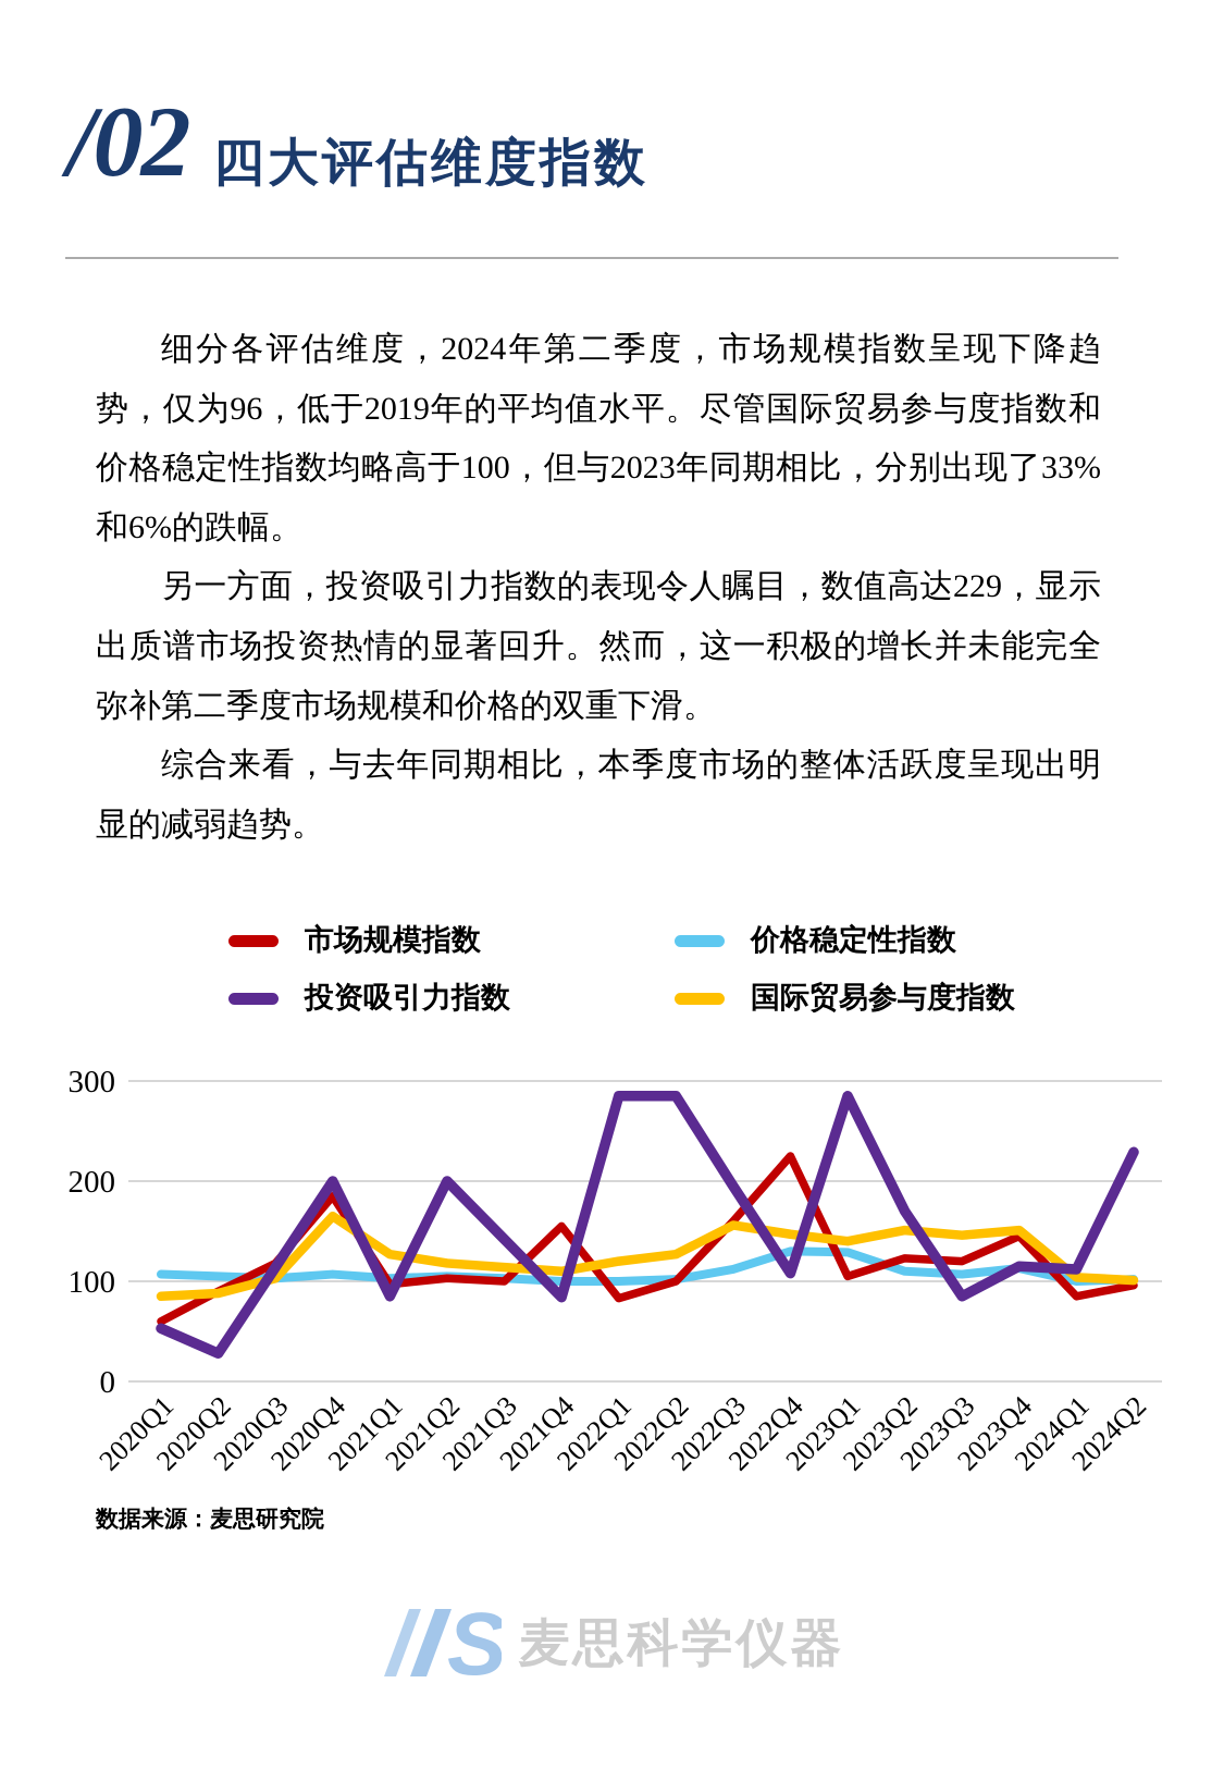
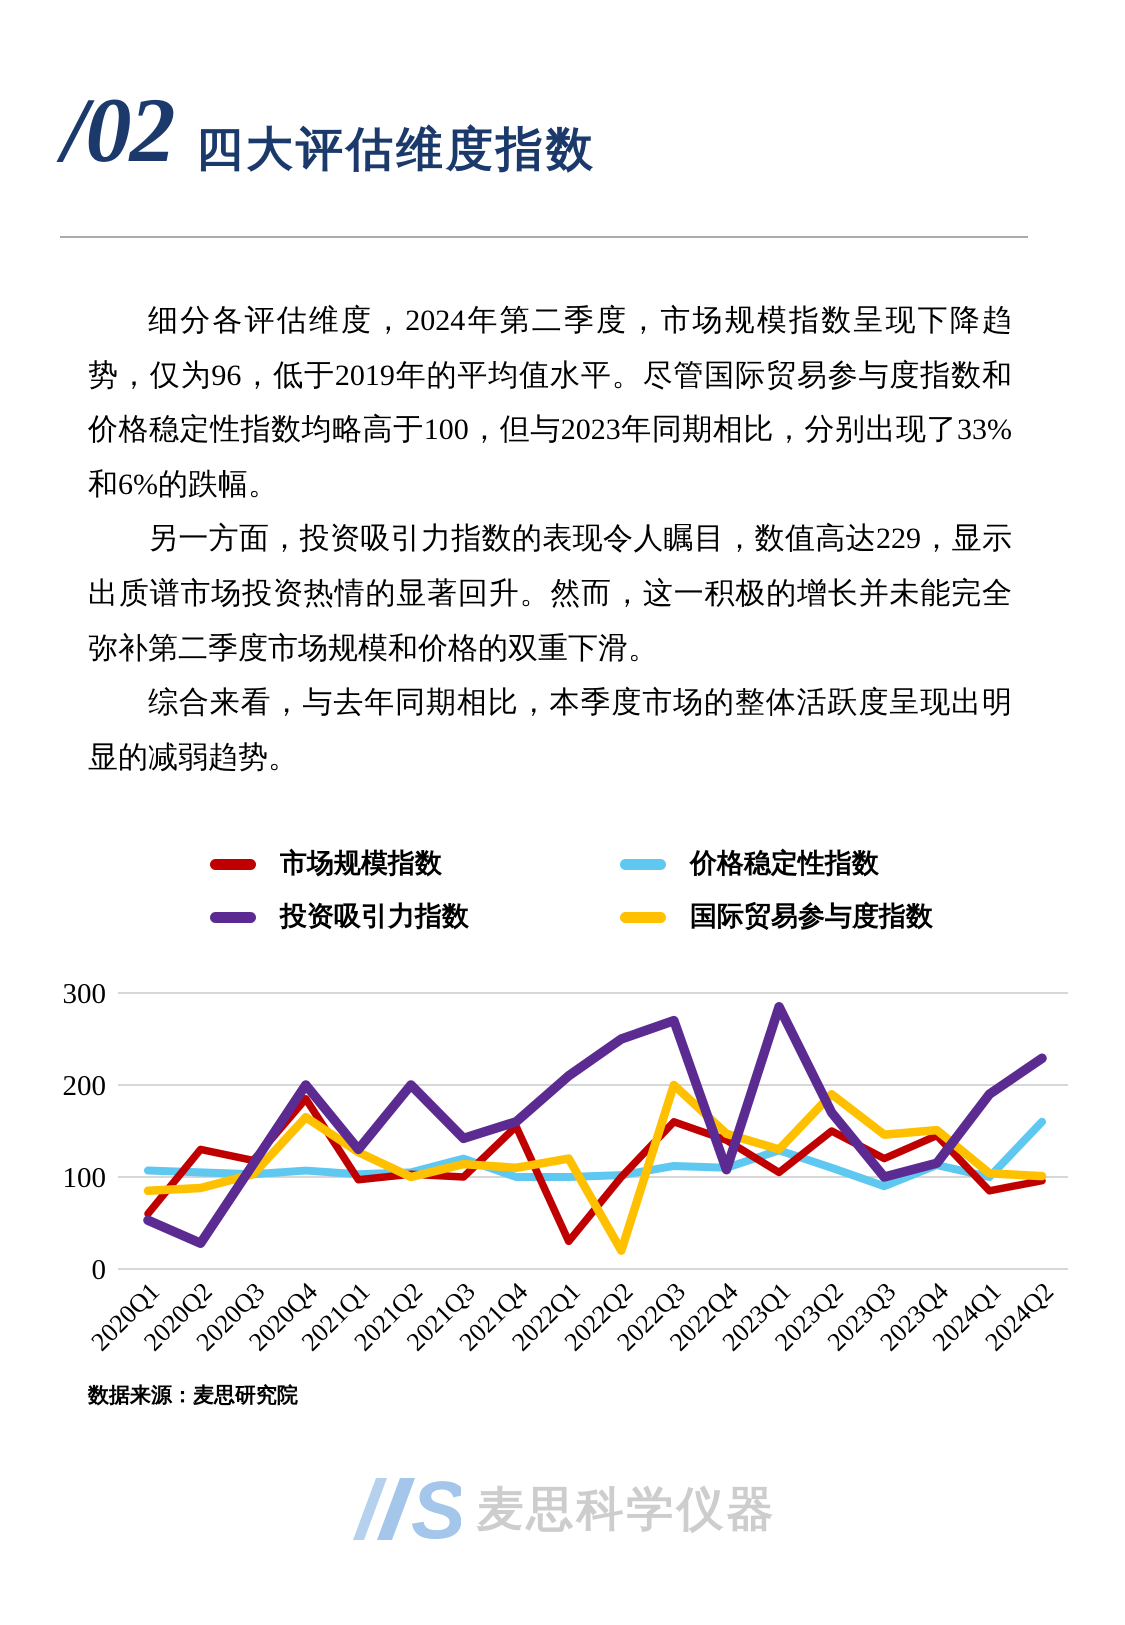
市场规模指数/2020Q2: 90 -> 130
投资吸引力指数/2021Q1: 80 -> 130
国际贸易参与度指数/2021Q2: 120 -> 100
价格稳定性指数/2021Q3: 100 -> 120
投资吸引力指数/2021Q4: 80 -> 160
市场规模指数/2022Q1: 80 -> 30
投资吸引力指数/2022Q1: 280 -> 210
国际贸易参与度指数/2022Q2: 130 -> 20
投资吸引力指数/2022Q2: 280 -> 250
国际贸易参与度指数/2022Q3: 160 -> 200
投资吸引力指数/2022Q3: 200 -> 270
价格稳定性指数/2022Q4: 130 -> 110
市场规模指数/2022Q4: 220 -> 140
国际贸易参与度指数/2023Q1: 140 -> 130
市场规模指数/2023Q2: 120 -> 150
国际贸易参与度指数/2023Q2: 150 -> 190
价格稳定性指数/2023Q3: 110 -> 90
投资吸引力指数/2023Q3: 80 -> 100
投资吸引力指数/2024Q1: 110 -> 190
价格稳定性指数/2024Q2: 100 -> 160
